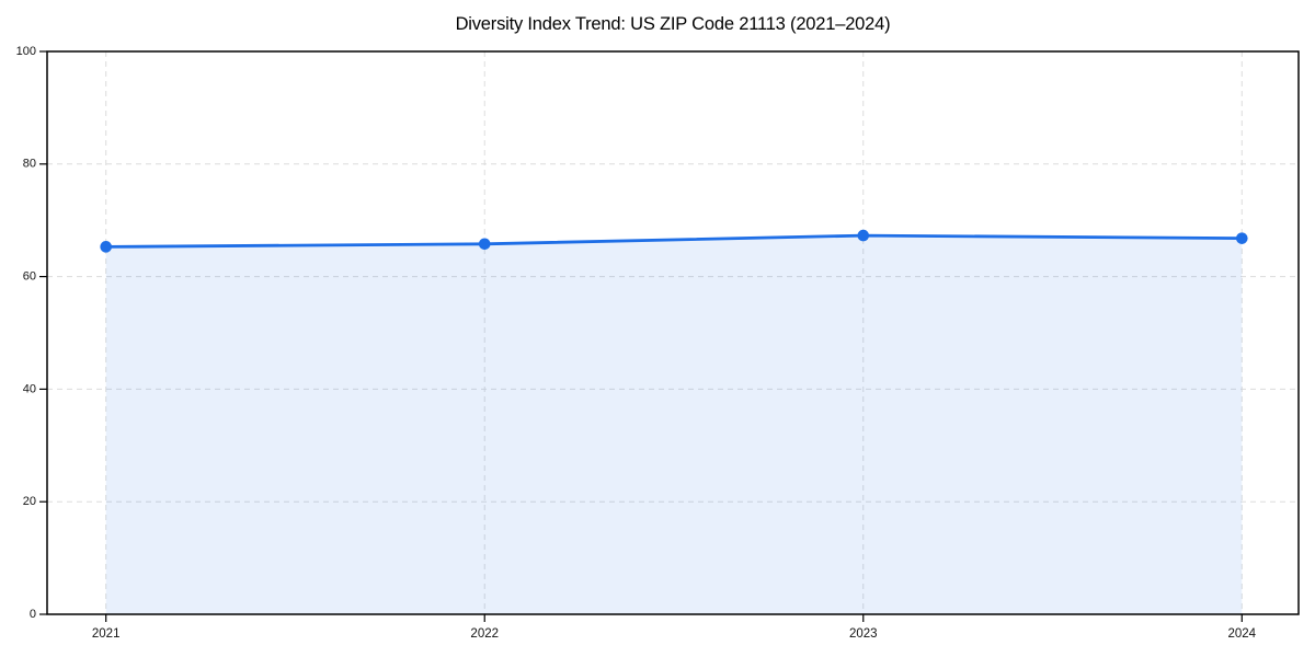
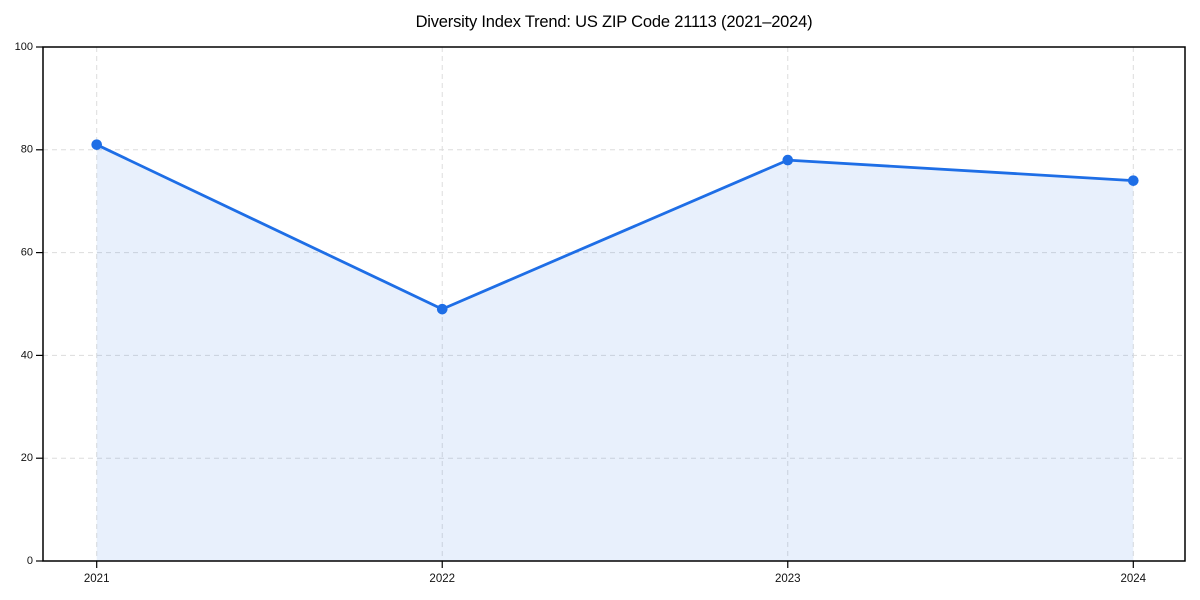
2021: 65 -> 81
2022: 66 -> 49
2023: 67 -> 78
2024: 67 -> 74
